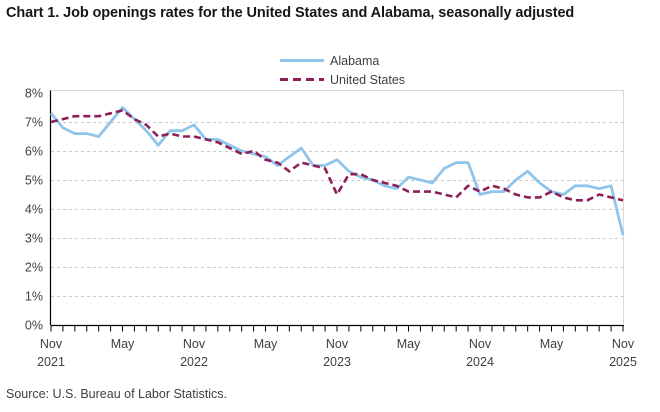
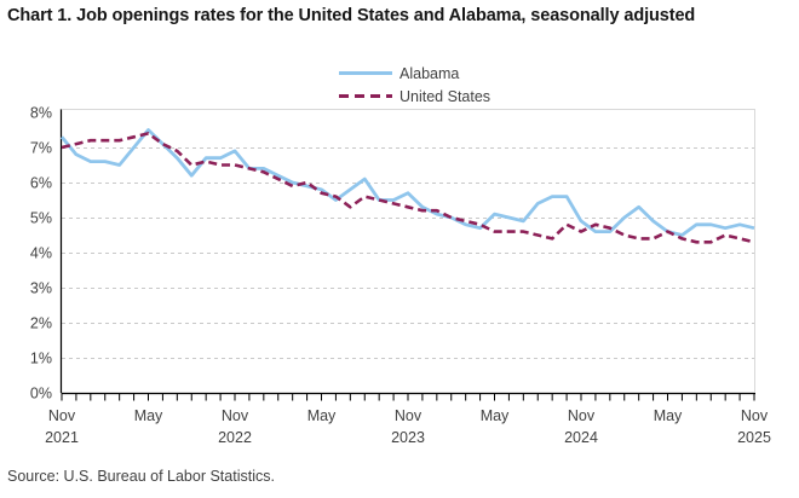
United States/Nov 2023: 4.5% -> 5.3%
Alabama/Nov 2024: 4.5% -> 4.9%
Alabama/Nov 2025: 3.1% -> 4.7%
